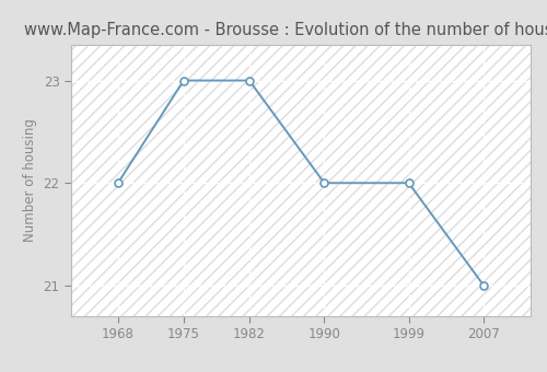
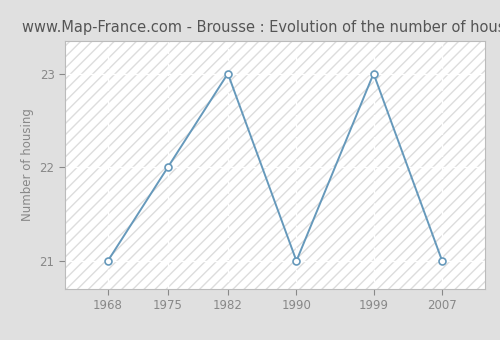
1968: 22 -> 21
1975: 23 -> 22
1990: 22 -> 21
1999: 22 -> 23
